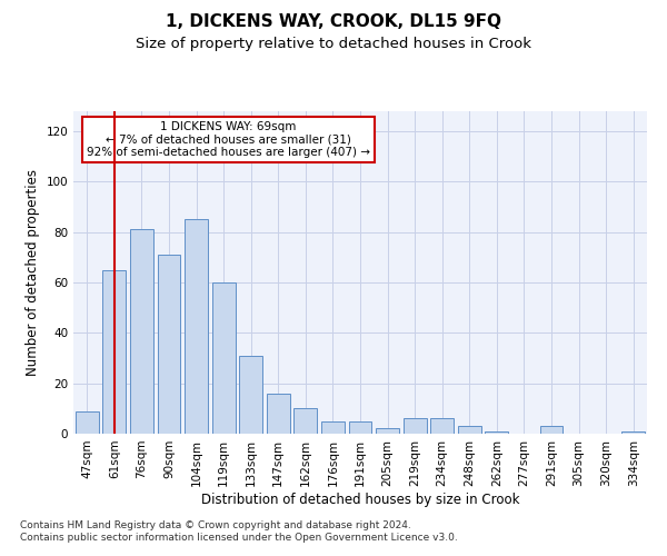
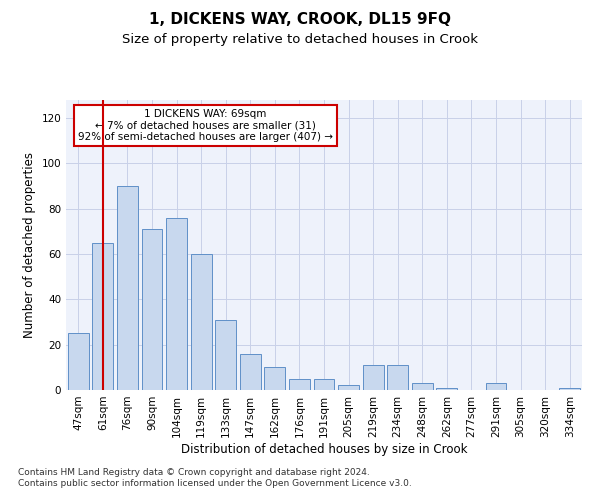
47sqm: 9 -> 25
76sqm: 81 -> 90
104sqm: 85 -> 76
219sqm: 6 -> 11
234sqm: 6 -> 11
